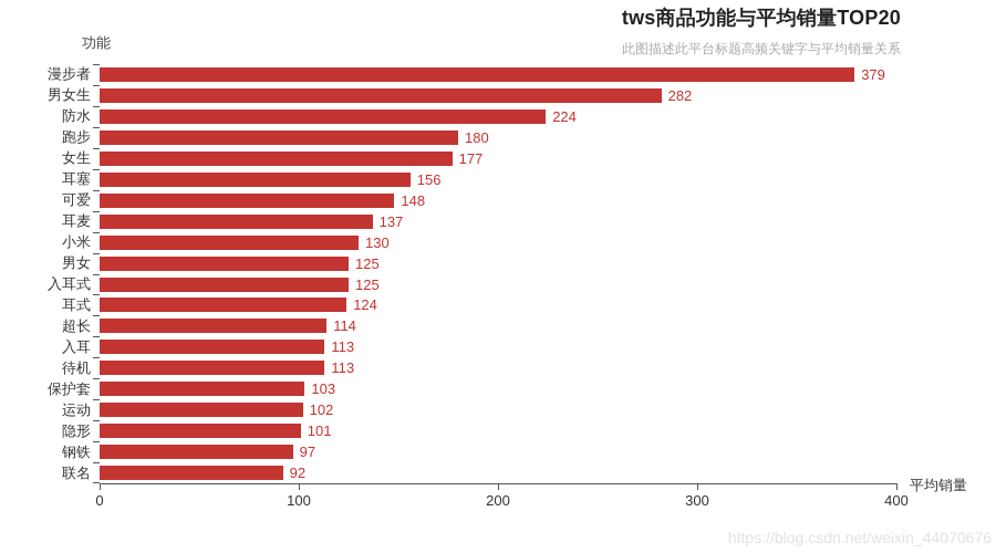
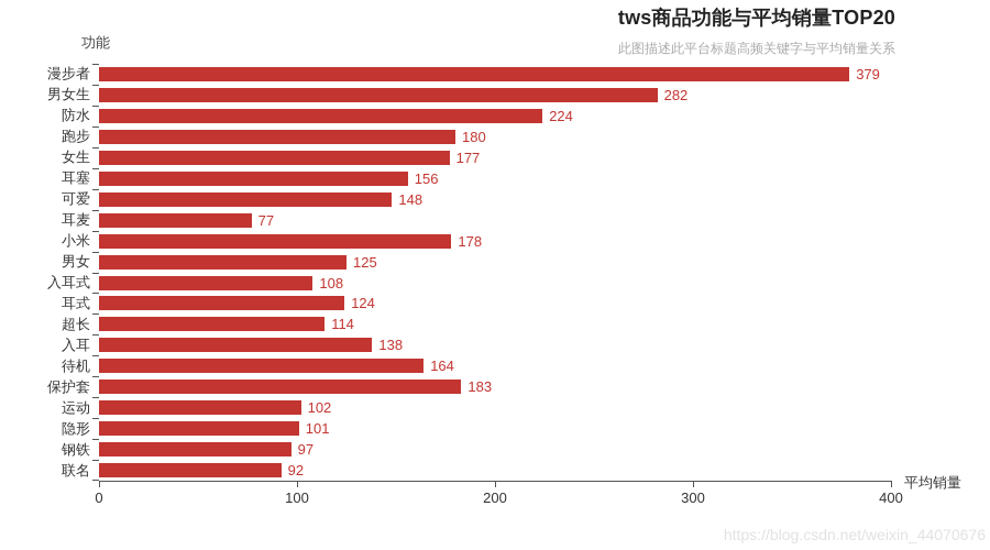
耳麦: 137 -> 77
小米: 130 -> 178
入耳式: 125 -> 108
入耳: 113 -> 138
待机: 113 -> 164
保护套: 103 -> 183
